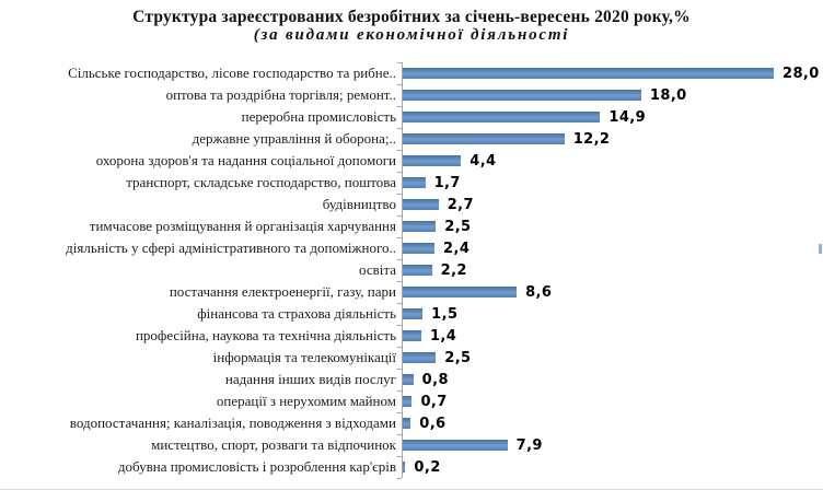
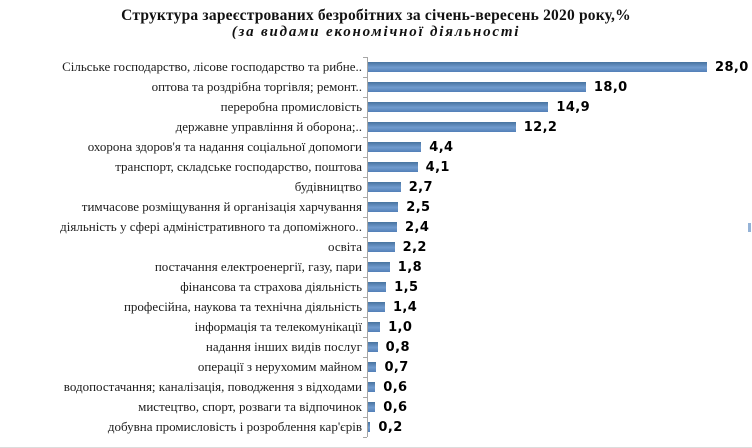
транспорт, складське господарство, поштова: 1,7 -> 4,1
постачання електроенергії, газу, пари: 8,6 -> 1,8
інформація та телекомунікації: 2,5 -> 1,0
мистецтво, спорт, розваги та відпочинок: 7,9 -> 0,6
